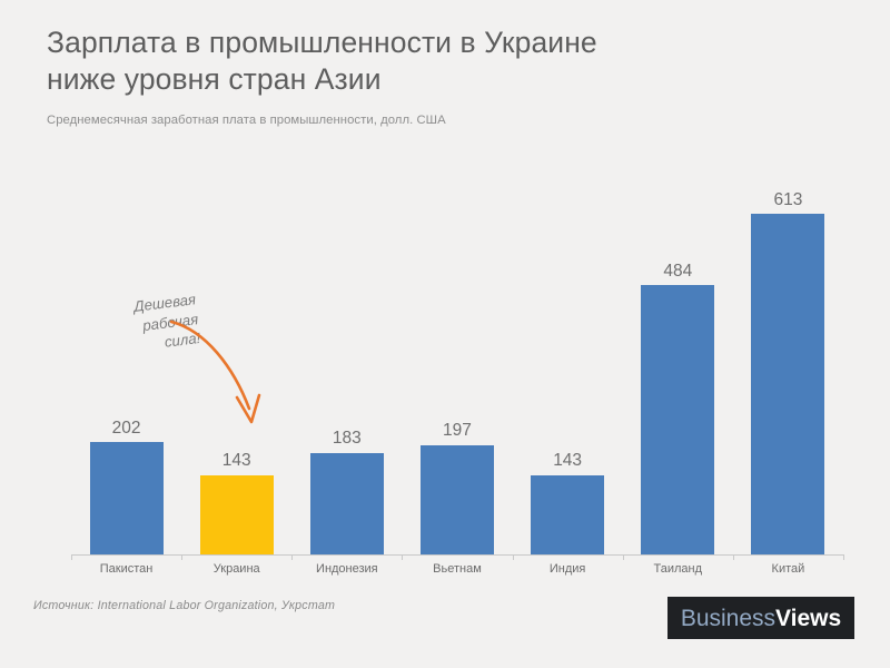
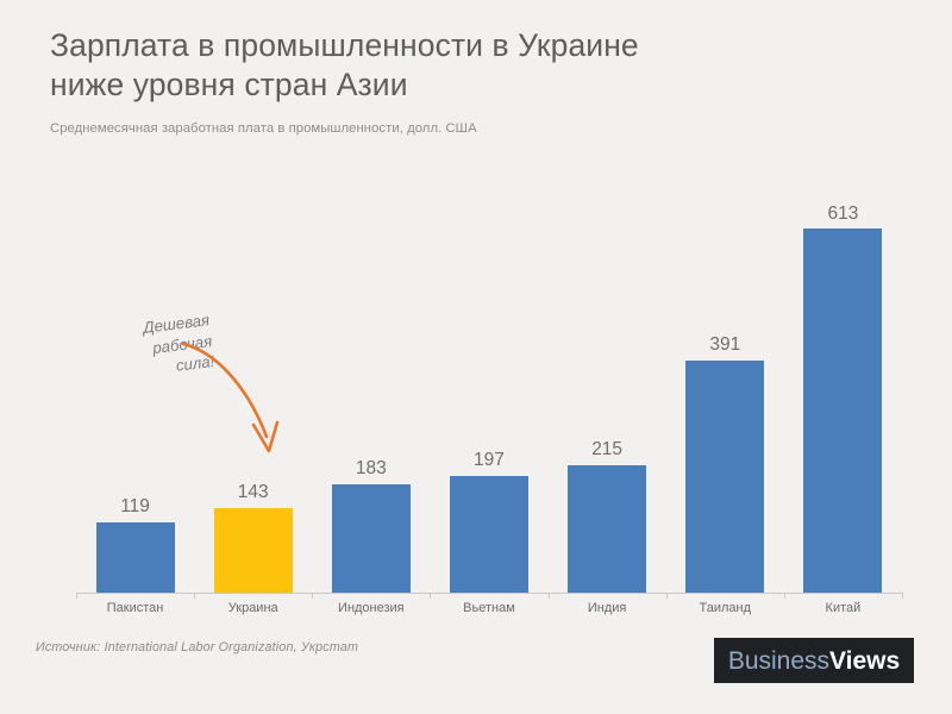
Пакистан: 202 -> 119
Индия: 143 -> 215
Таиланд: 484 -> 391
